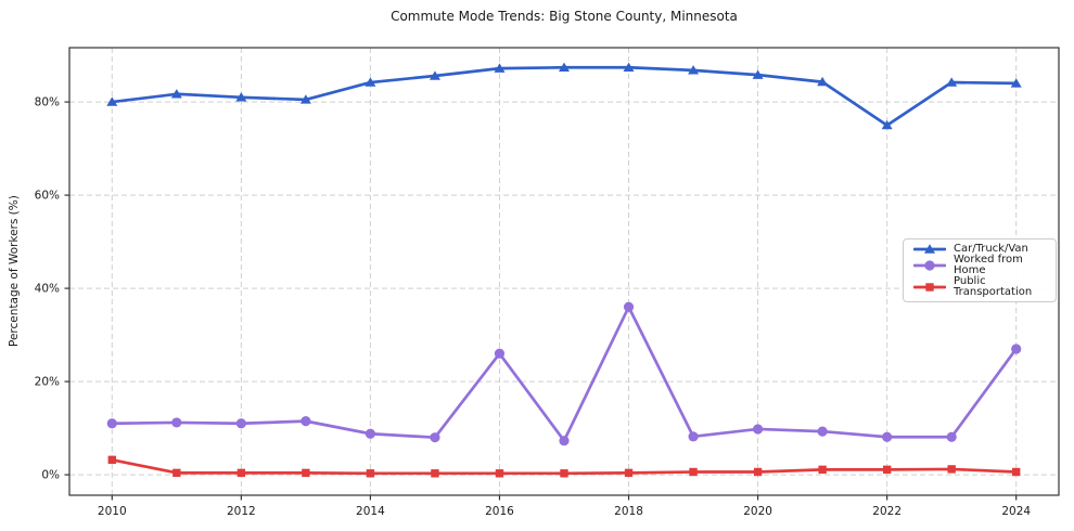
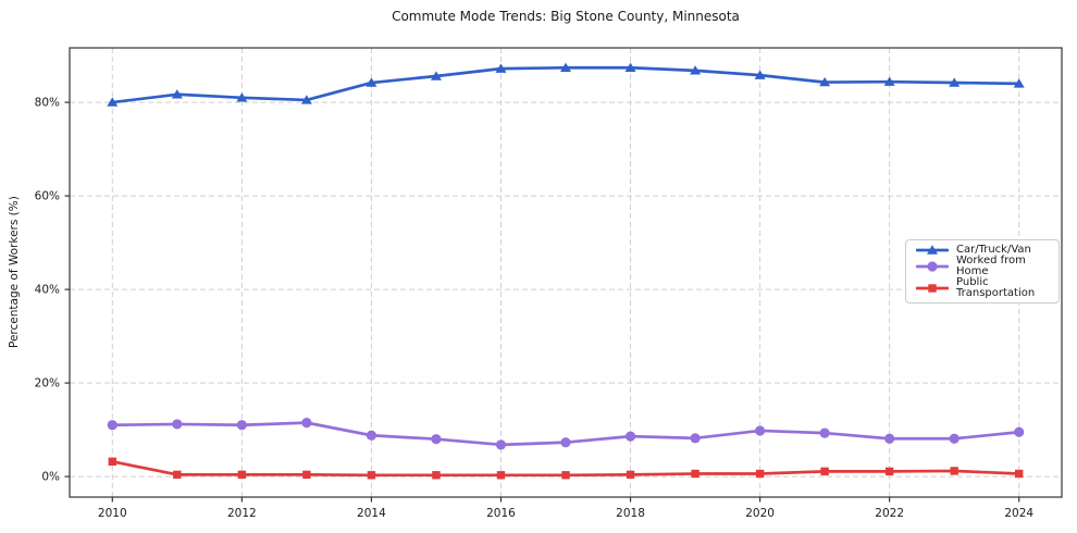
Worked from Home/2016: 26% -> 7%
Worked from Home/2018: 36% -> 9%
Car/Truck/Van/2022: 75% -> 84%
Worked from Home/2024: 27% -> 10%
